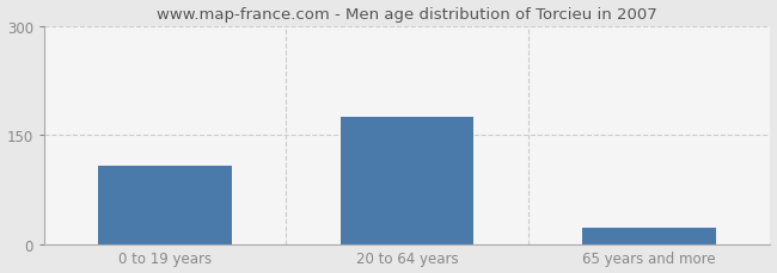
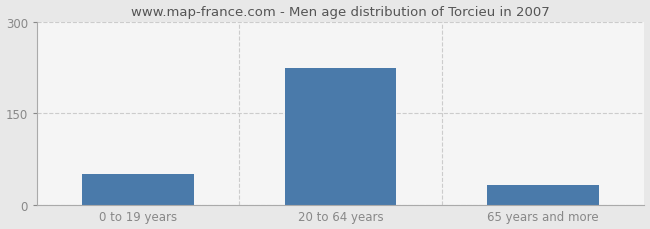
0 to 19 years: 107 -> 50
20 to 64 years: 175 -> 224
65 years and more: 22 -> 32
